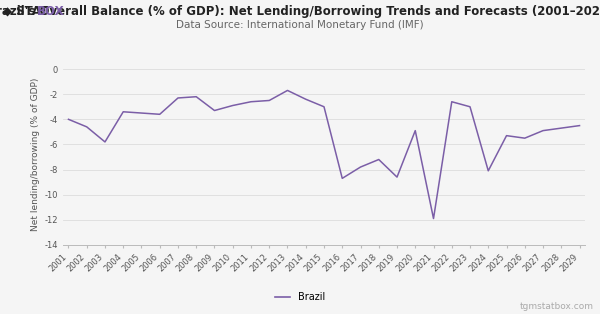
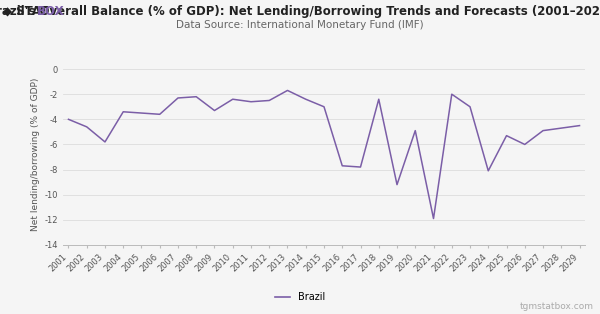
2010: -2.9 -> -2.4
2016: -8.7 -> -7.7
2018: -7.2 -> -2.4
2019: -8.6 -> -9.2
2022: -2.6 -> -2.0
2026: -5.5 -> -6.0
